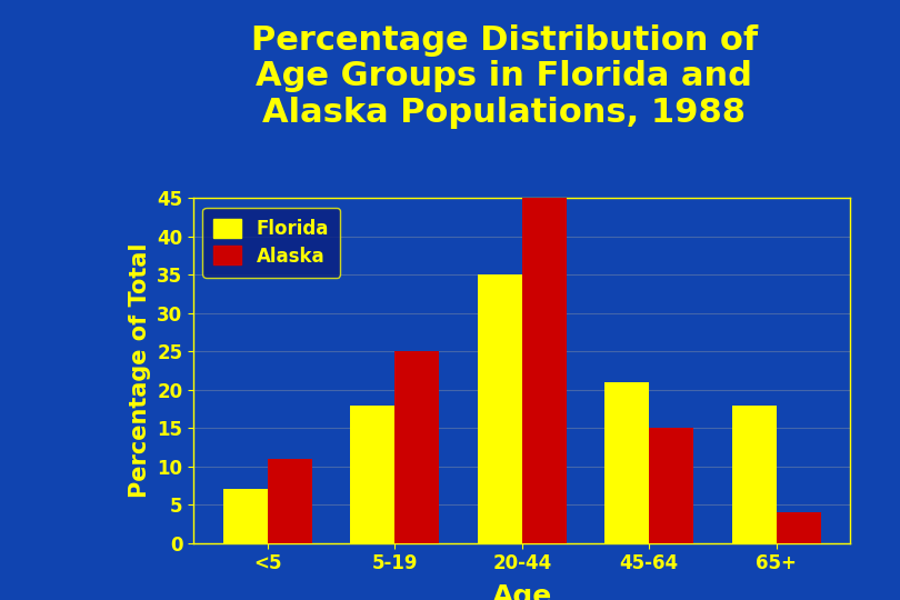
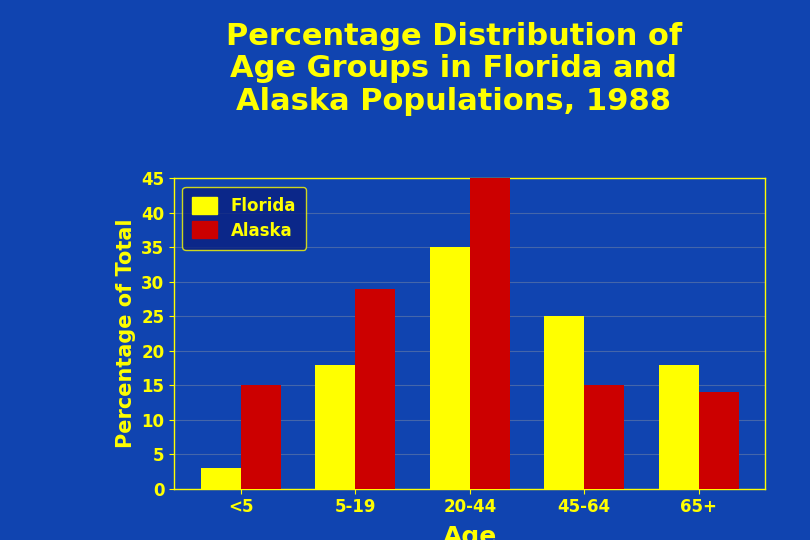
Florida/<5: 7 -> 3
Alaska/<5: 11 -> 15
Alaska/5-19: 25 -> 29
Florida/45-64: 21 -> 25
Alaska/65+: 4 -> 14
